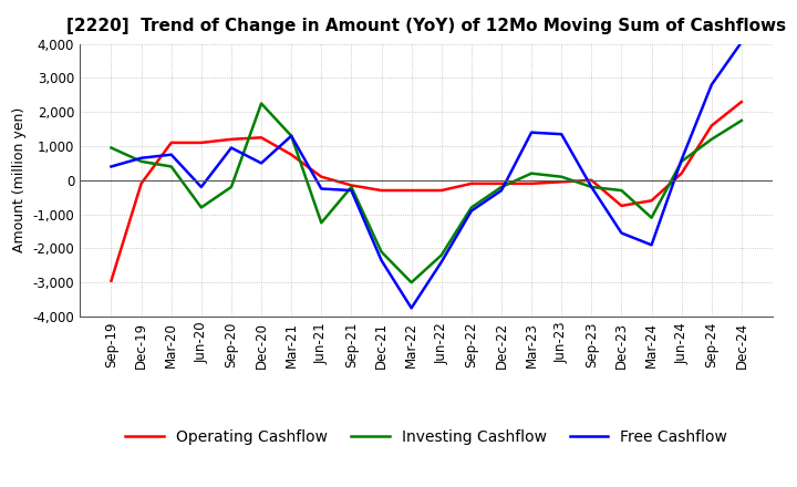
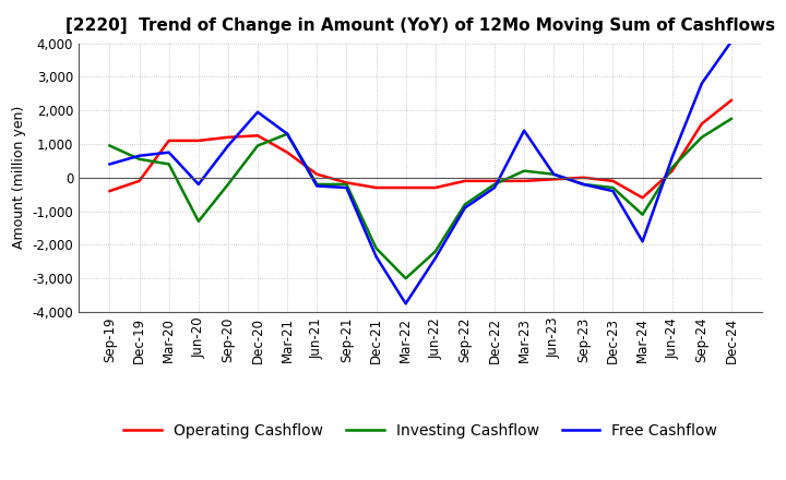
Operating Cashflow/Sep-19: -2,950 -> -400
Investing Cashflow/Jun-20: -800 -> -1,300
Investing Cashflow/Dec-20: 2,250 -> 950
Free Cashflow/Dec-20: 500 -> 1,950
Investing Cashflow/Jun-21: -1,250 -> -200
Free Cashflow/Jun-23: 1,350 -> 100
Operating Cashflow/Dec-23: -750 -> -100
Free Cashflow/Dec-23: -1,550 -> -400
Investing Cashflow/Jun-24: 550 -> 300
